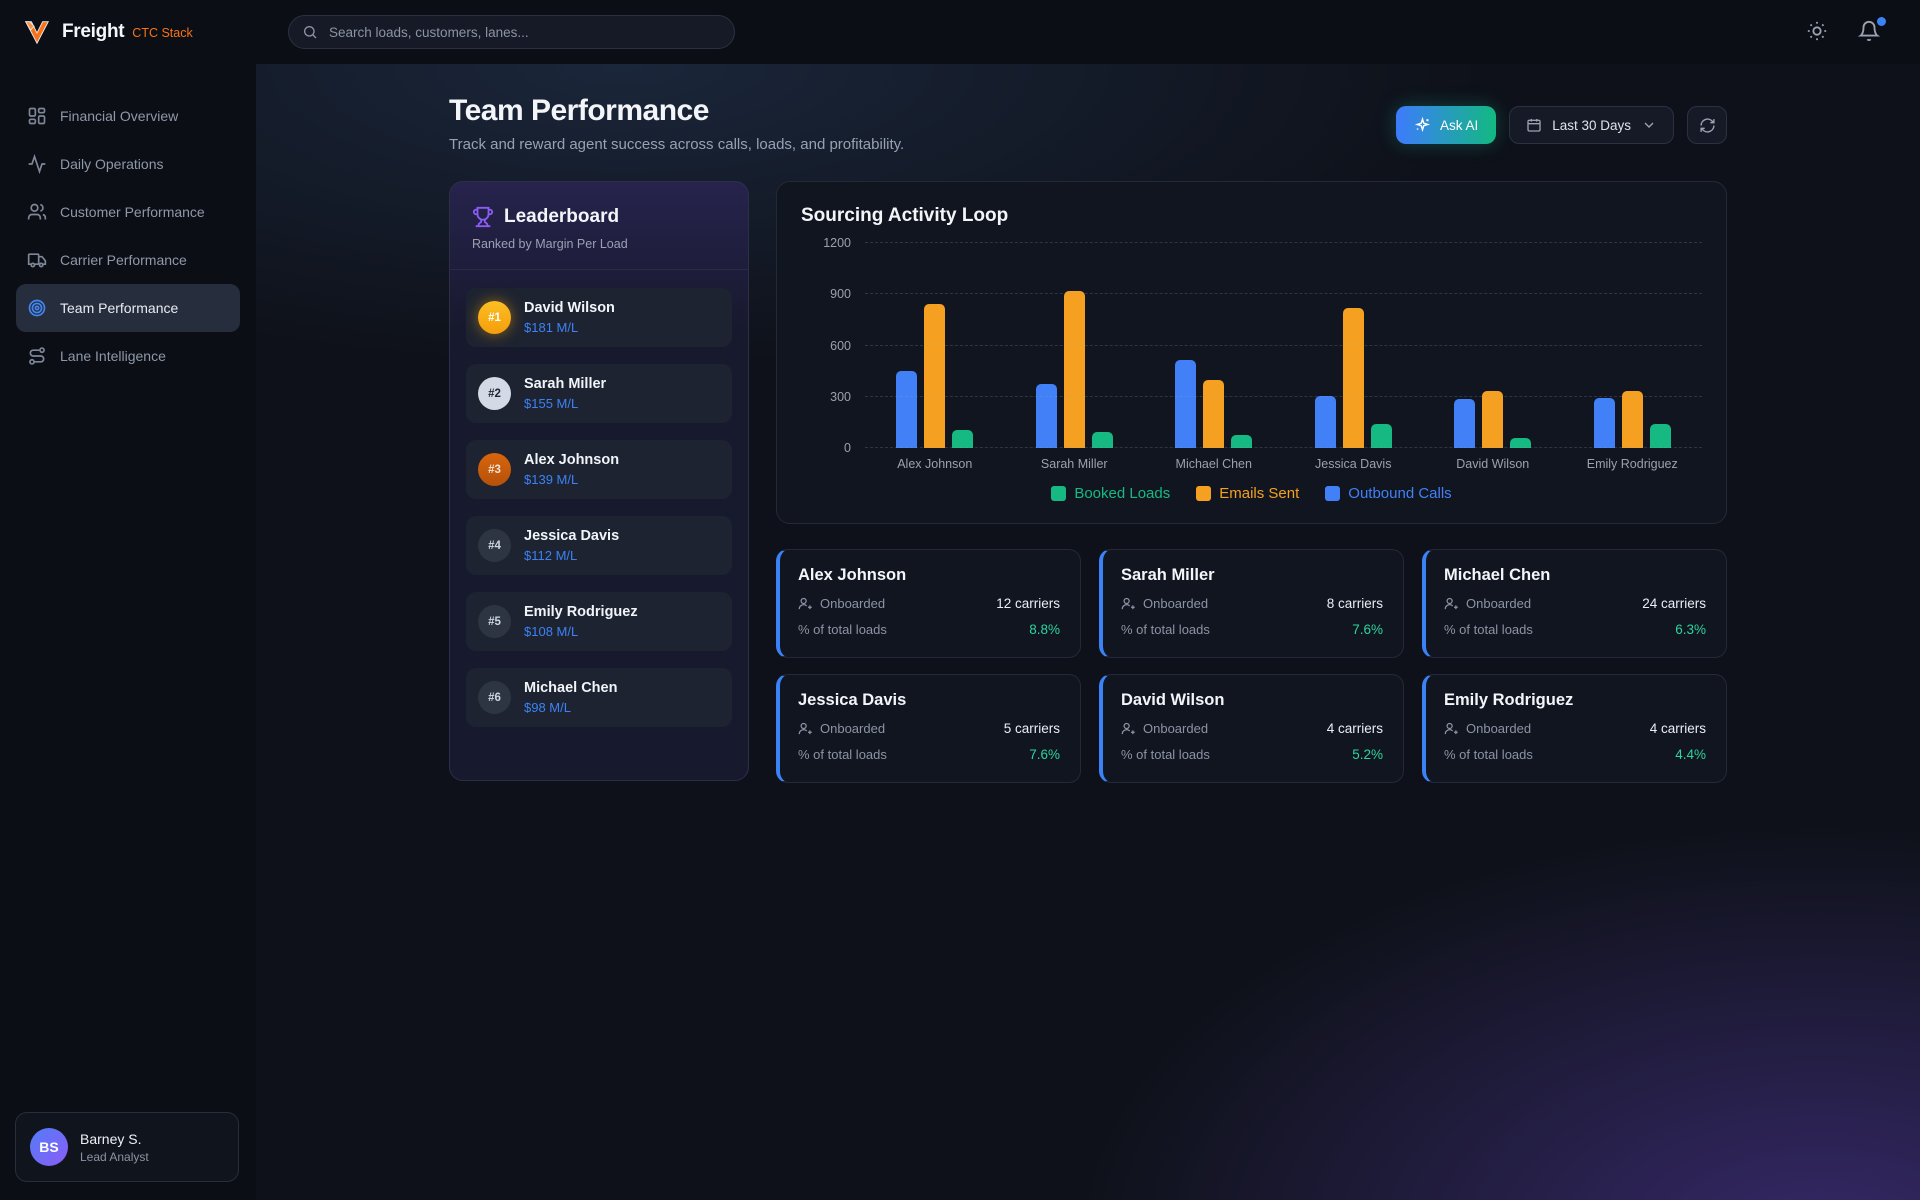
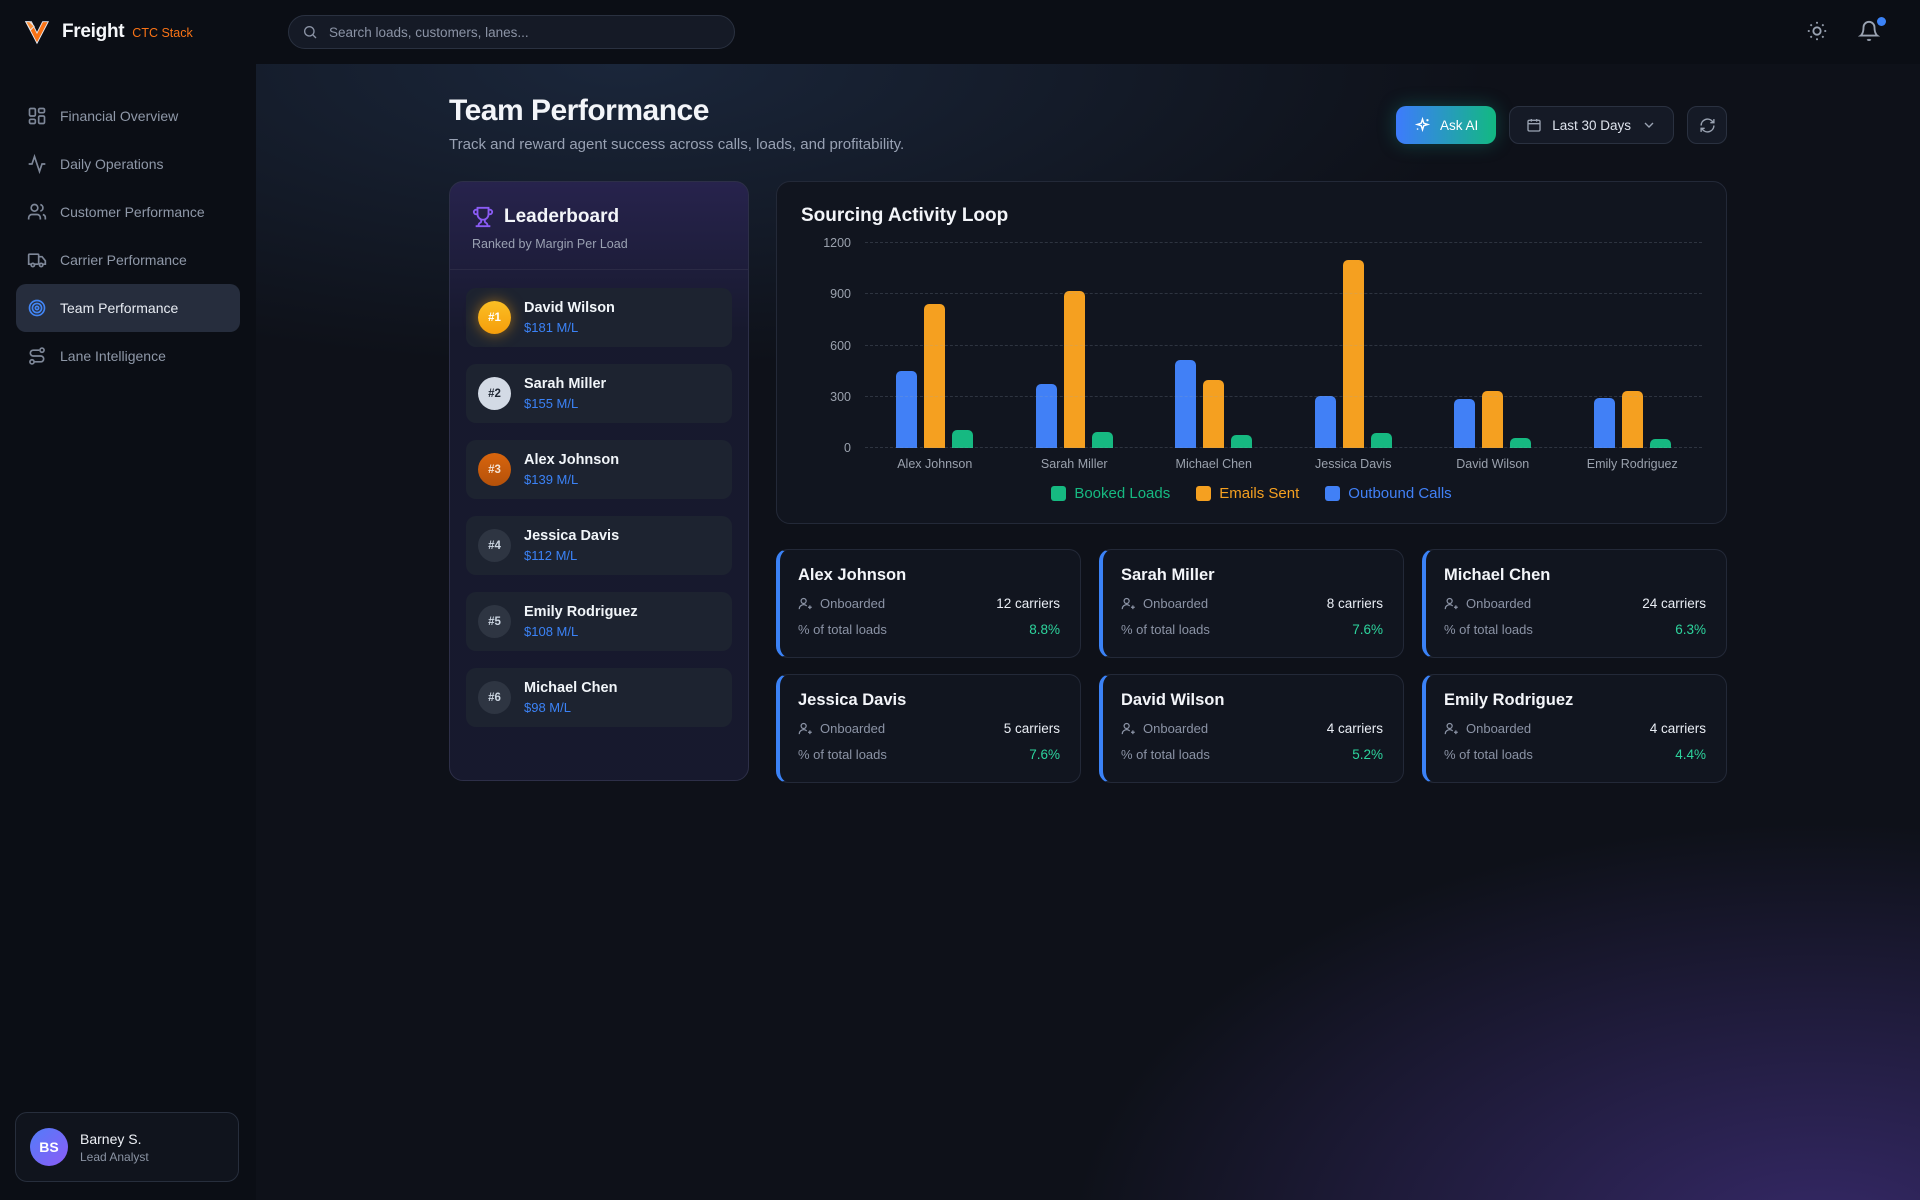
Booked Loads/Jessica Davis: 140 -> 90
Emails Sent/Jessica Davis: 820 -> 1100
Booked Loads/Emily Rodriguez: 140 -> 50
